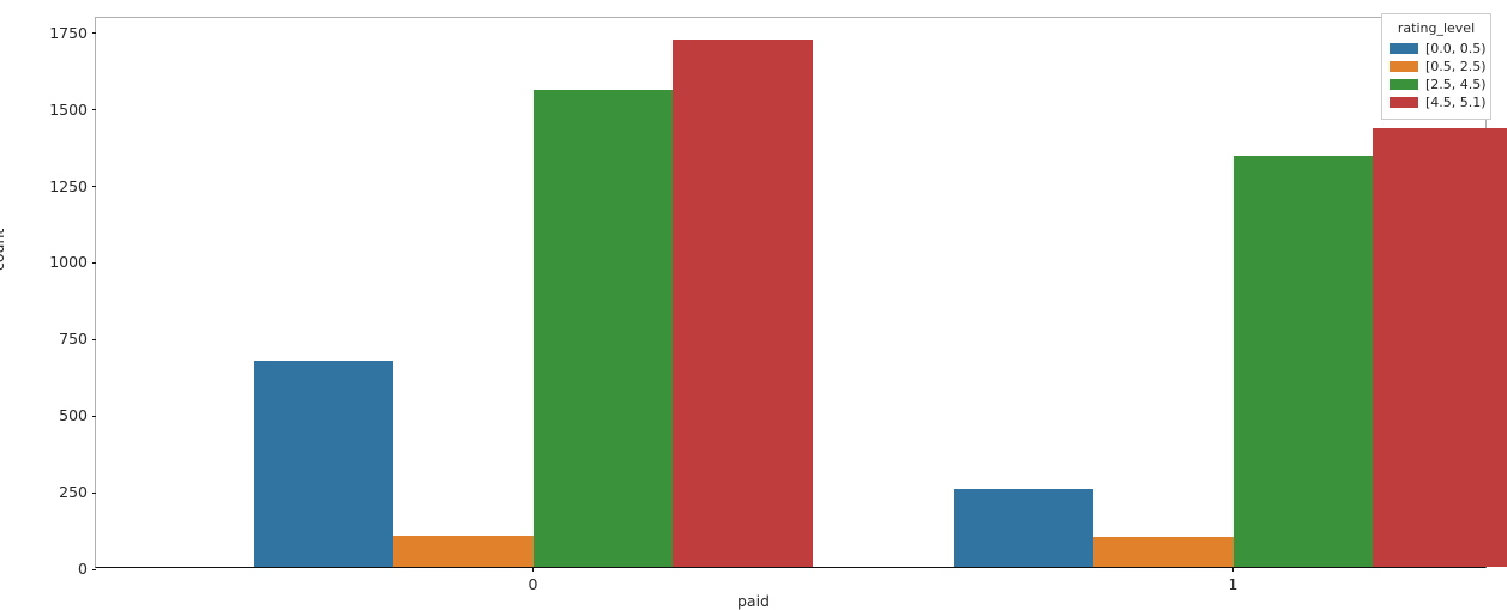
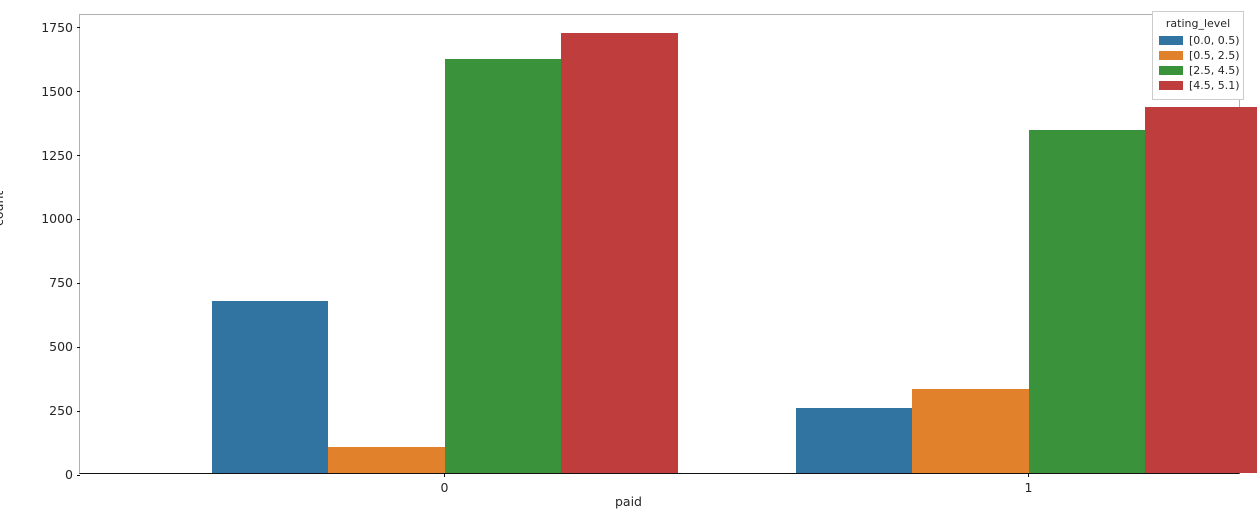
[2.5, 4.5)/0: 1560 -> 1620
[0.5, 2.5)/1: 100 -> 330
